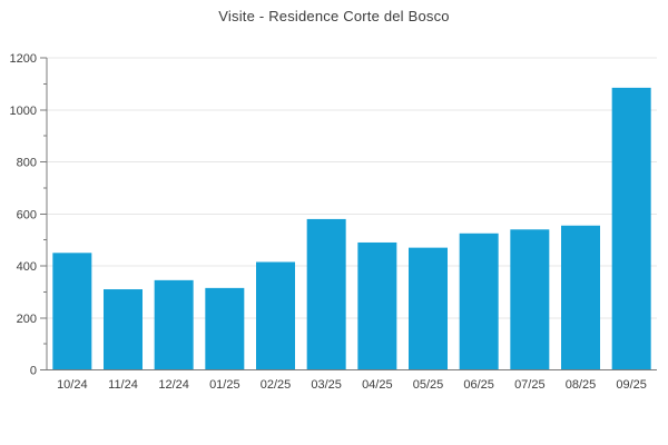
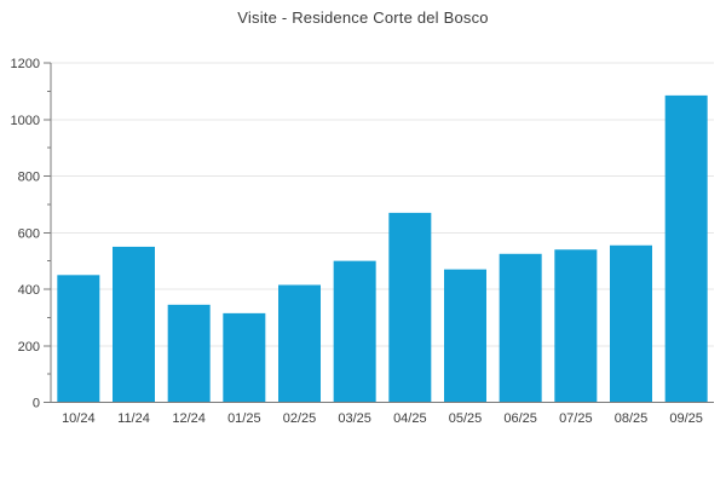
11/24: 310 -> 550
03/25: 580 -> 500
04/25: 490 -> 670
